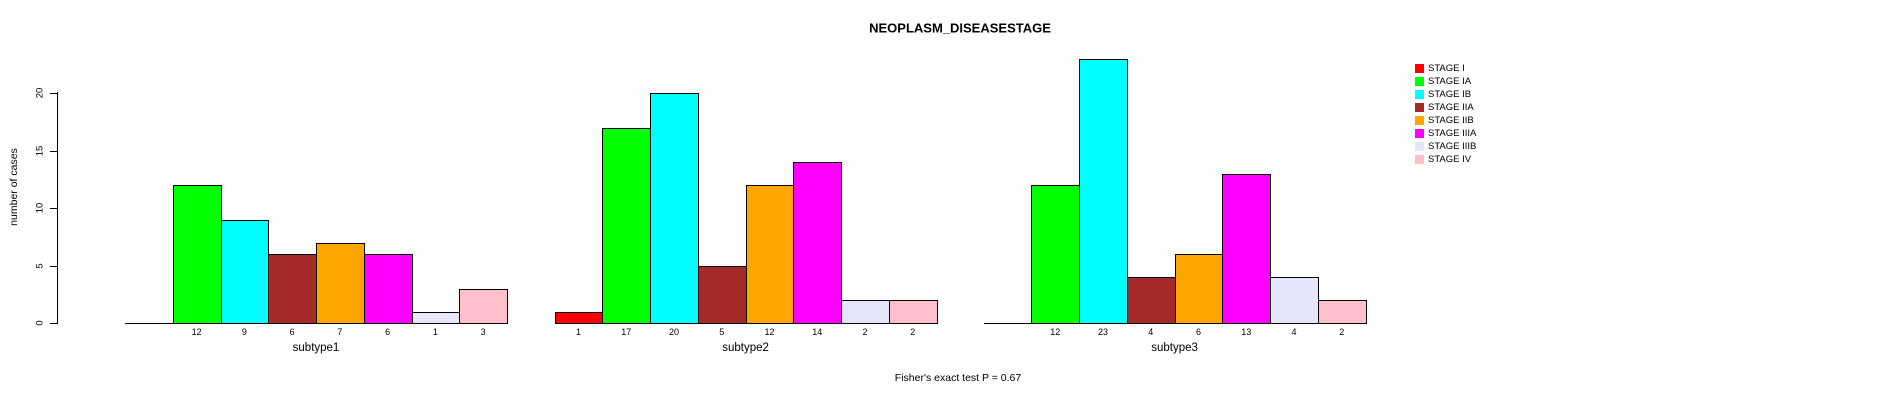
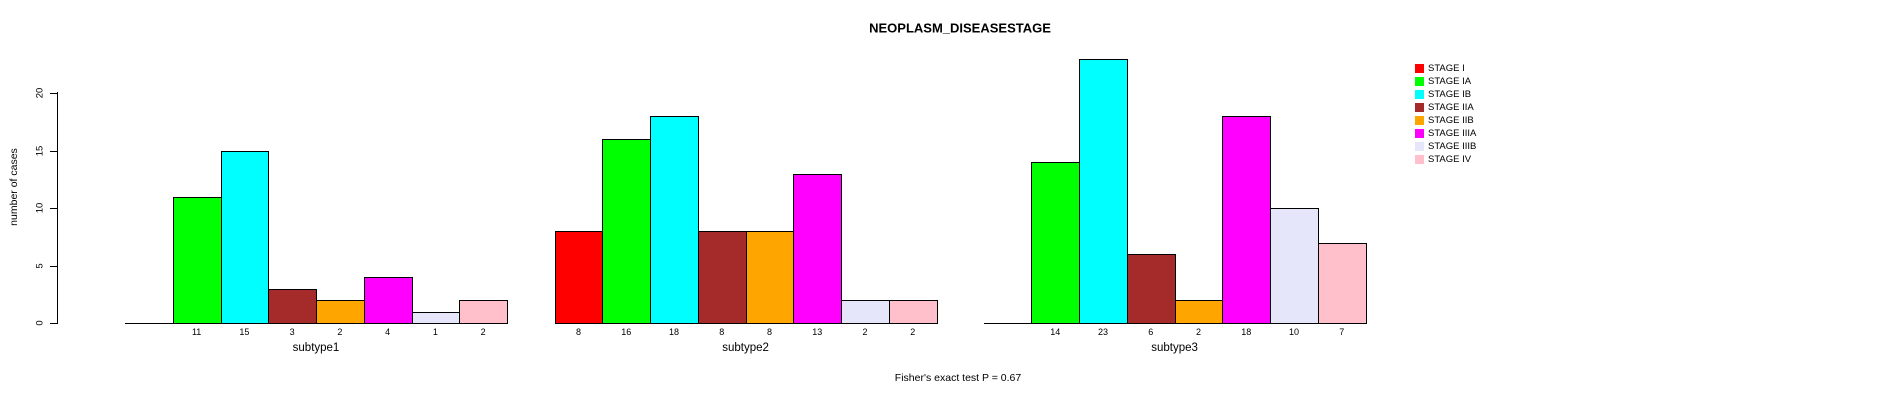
STAGE IA/subtype1: 12 -> 11
STAGE IB/subtype1: 9 -> 15
STAGE IIA/subtype1: 6 -> 3
STAGE IIB/subtype1: 7 -> 2
STAGE IIIA/subtype1: 6 -> 4
STAGE IV/subtype1: 3 -> 2
STAGE I/subtype2: 1 -> 8
STAGE IA/subtype2: 17 -> 16
STAGE IB/subtype2: 20 -> 18
STAGE IIA/subtype2: 5 -> 8
STAGE IIB/subtype2: 12 -> 8
STAGE IIIA/subtype2: 14 -> 13
STAGE IA/subtype3: 12 -> 14
STAGE IIA/subtype3: 4 -> 6
STAGE IIB/subtype3: 6 -> 2
STAGE IIIA/subtype3: 13 -> 18
STAGE IIIB/subtype3: 4 -> 10
STAGE IV/subtype3: 2 -> 7
